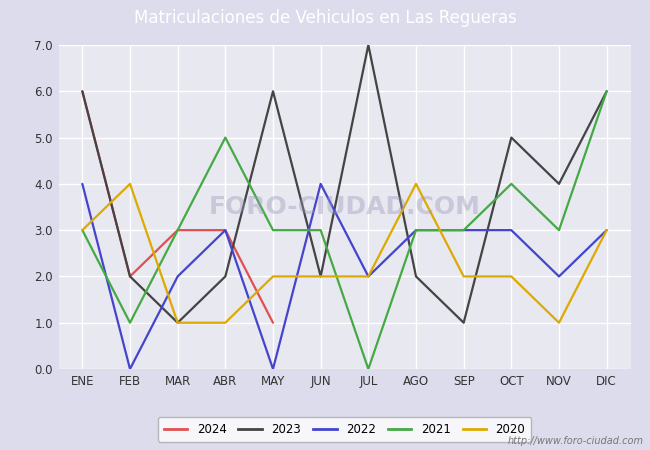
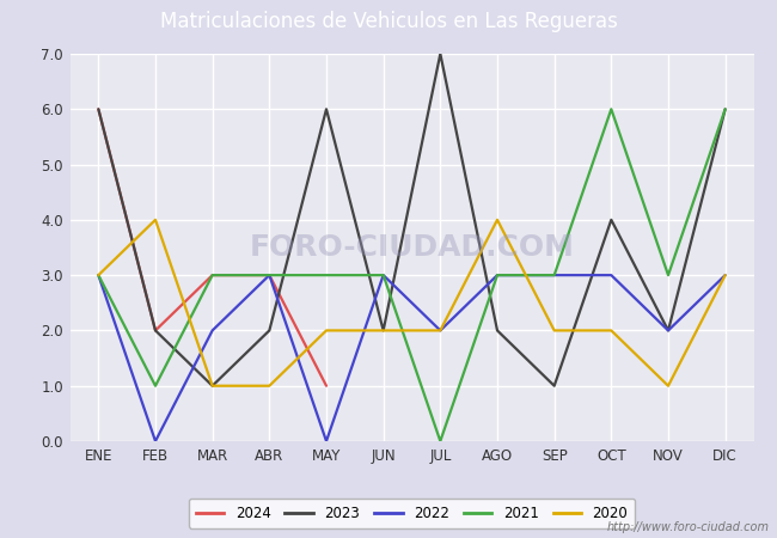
2022/ENE: 4 -> 3
2021/ABR: 5 -> 3
2022/JUN: 4 -> 3
2023/OCT: 5 -> 4
2021/OCT: 4 -> 6
2023/NOV: 4 -> 2
